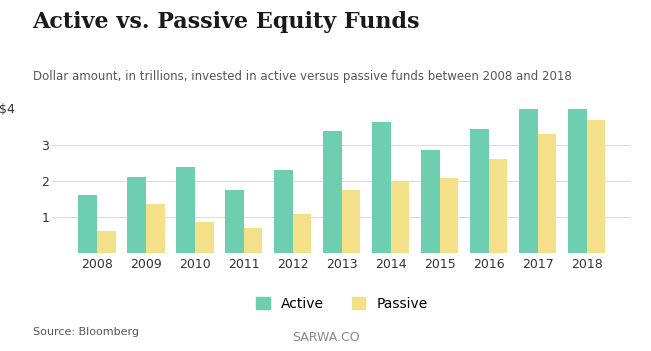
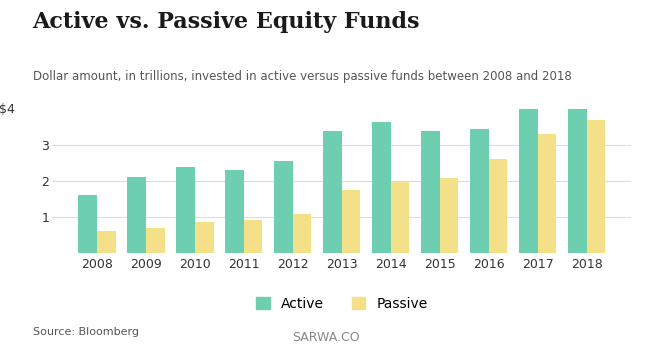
Passive/2009: 1.35 -> 0.68
Active/2011: 1.75 -> 2.30
Passive/2011: 0.70 -> 0.90
Active/2012: 2.30 -> 2.55
Active/2015: 2.85 -> 3.40
